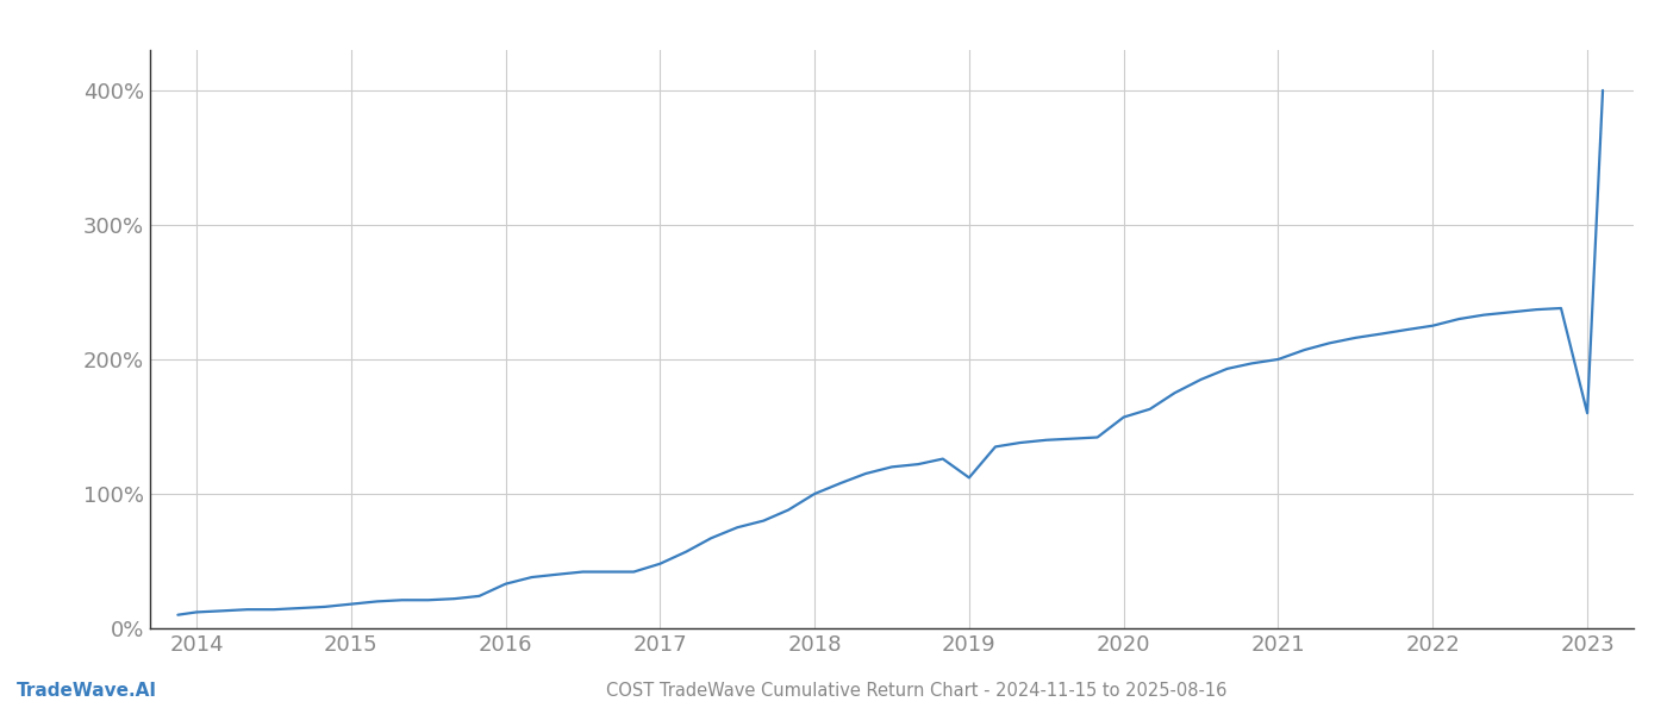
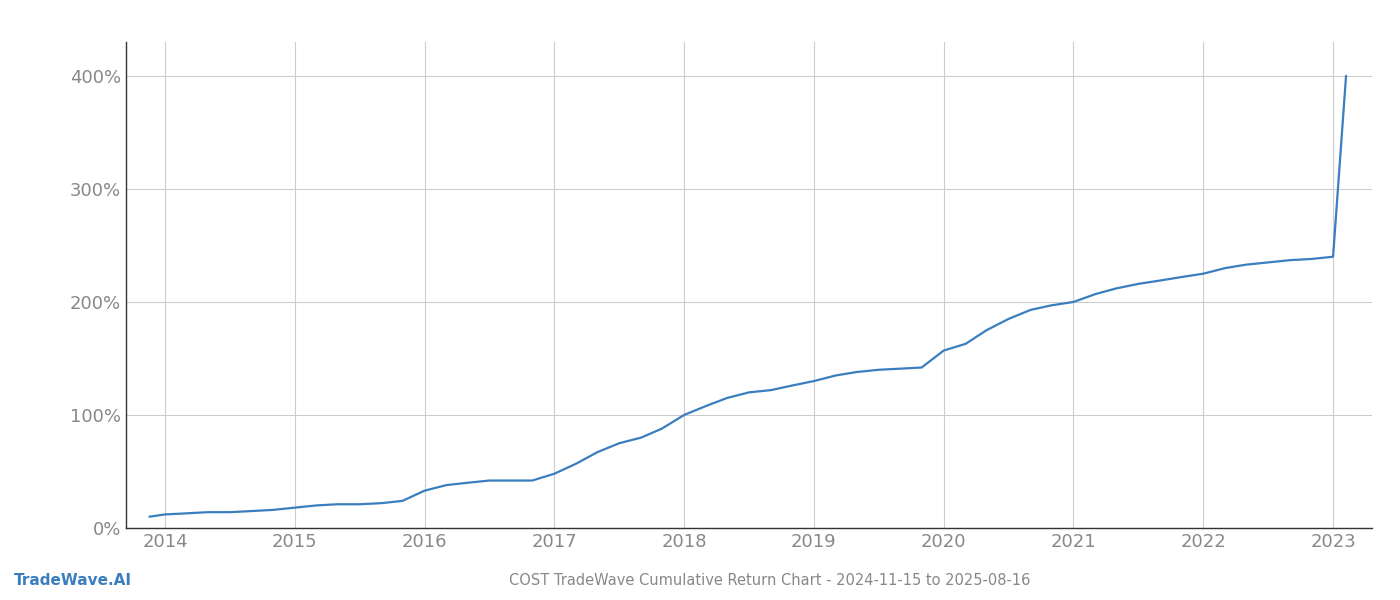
2019: 112% -> 130%
2023: 160% -> 240%
